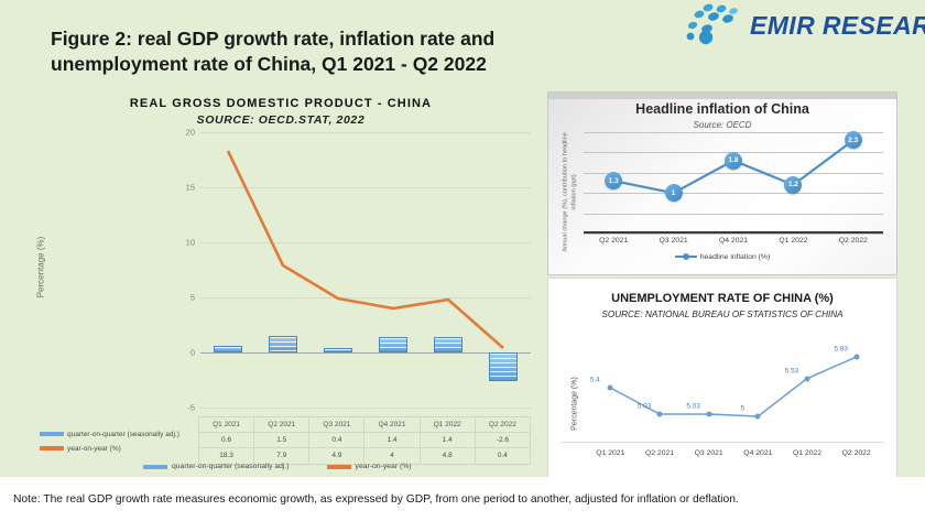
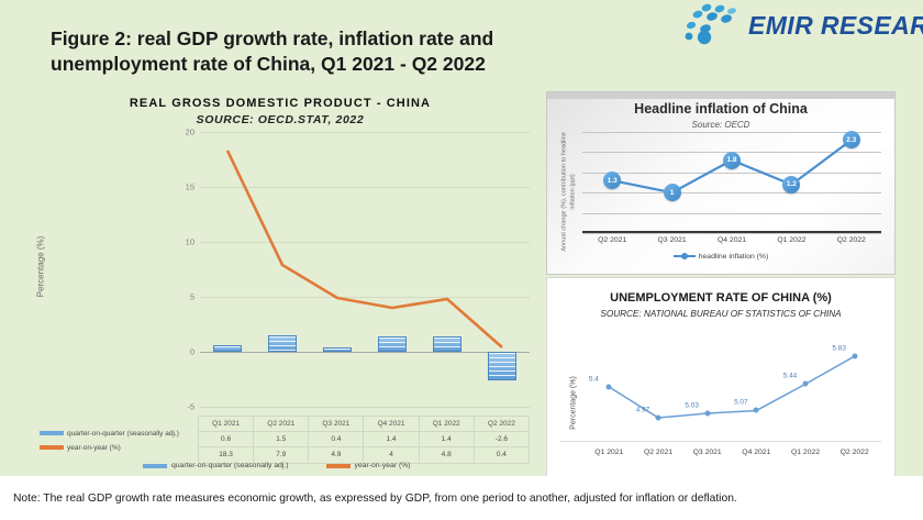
UNEMPLOYMENT RATE OF CHINA (%)/Q2 2021: 5.03 -> 4.97
UNEMPLOYMENT RATE OF CHINA (%)/Q4 2021: 5 -> 5.07
UNEMPLOYMENT RATE OF CHINA (%)/Q1 2022: 5.53 -> 5.44
